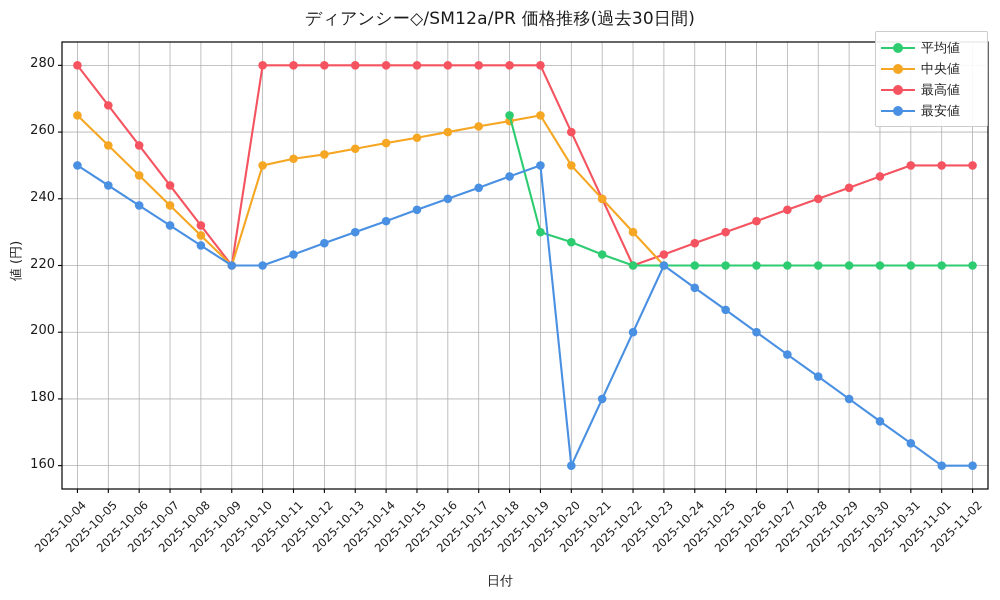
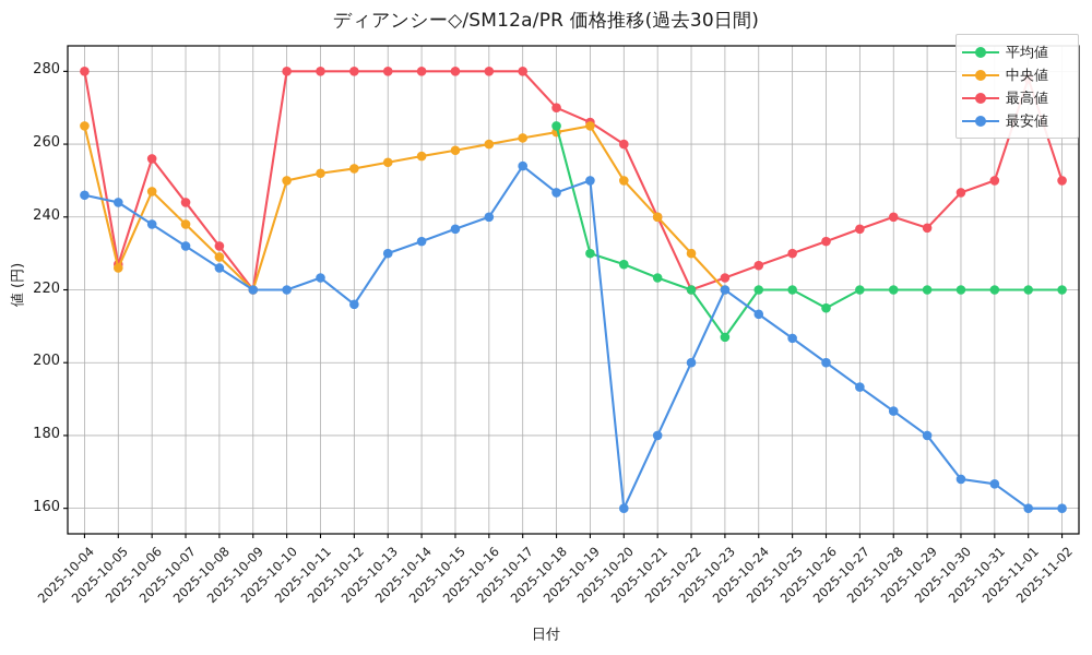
最安値/2025-10-04: 250 -> 246
中央値/2025-10-05: 256 -> 226
最高値/2025-10-05: 268 -> 227
最安値/2025-10-12: 227 -> 216
最安値/2025-10-17: 243 -> 254
最高値/2025-10-18: 280 -> 270
最高値/2025-10-19: 280 -> 266
平均値/2025-10-23: 220 -> 207
平均値/2025-10-26: 220 -> 215
最高値/2025-10-29: 243 -> 237
最安値/2025-10-30: 173 -> 168
最高値/2025-11-01: 250 -> 278
